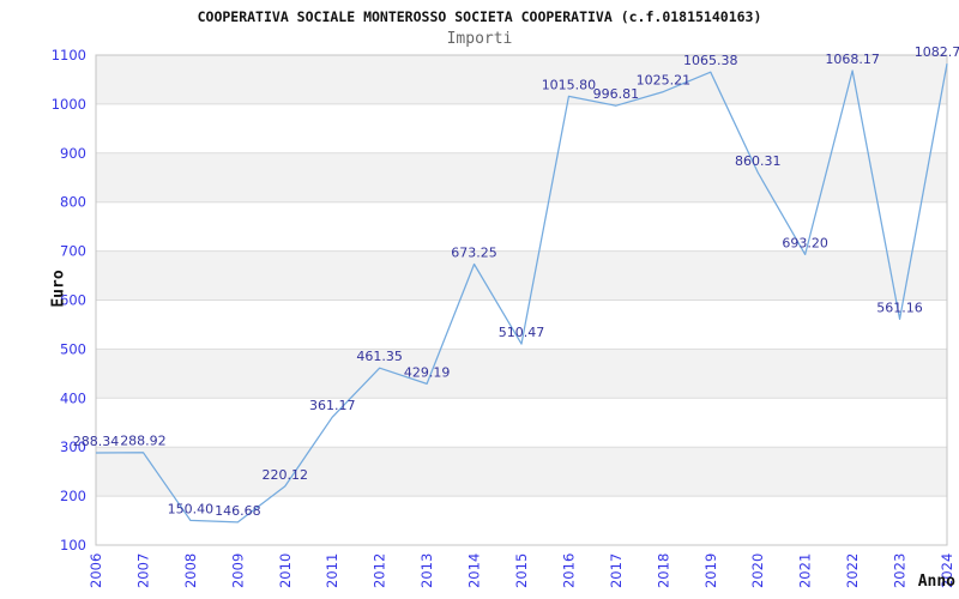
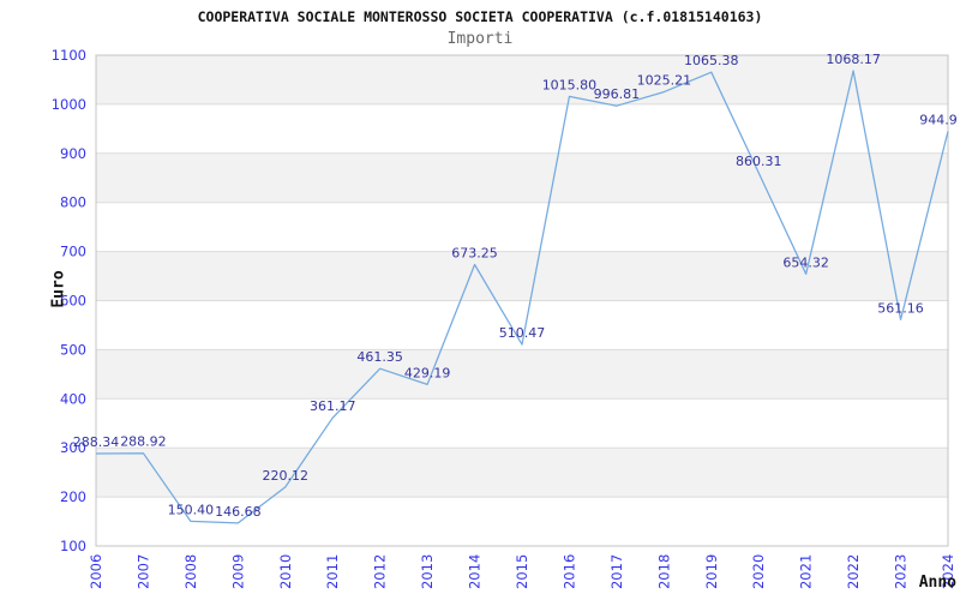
2021: 693.20 -> 654.32
2024: 1082.7 -> 944.9
